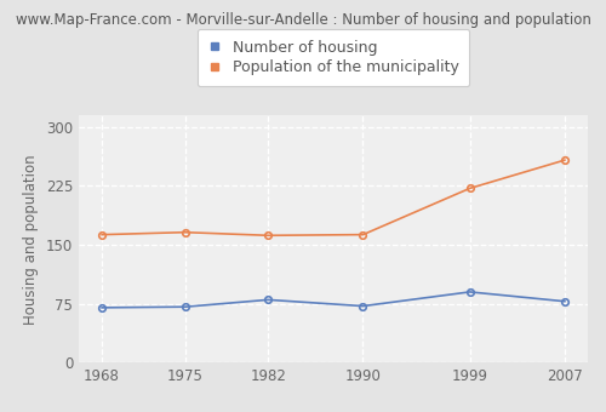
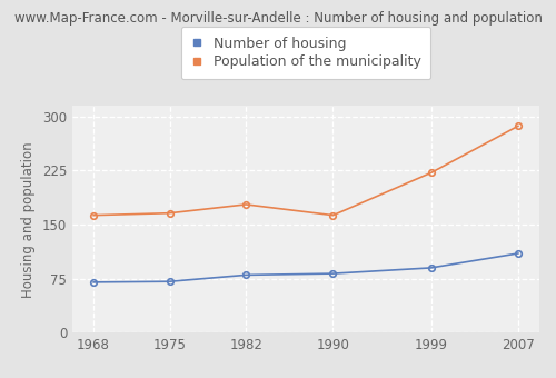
Population of the municipality/1982: 162 -> 178
Number of housing/1990: 72 -> 82
Number of housing/2007: 78 -> 110
Population of the municipality/2007: 258 -> 287
